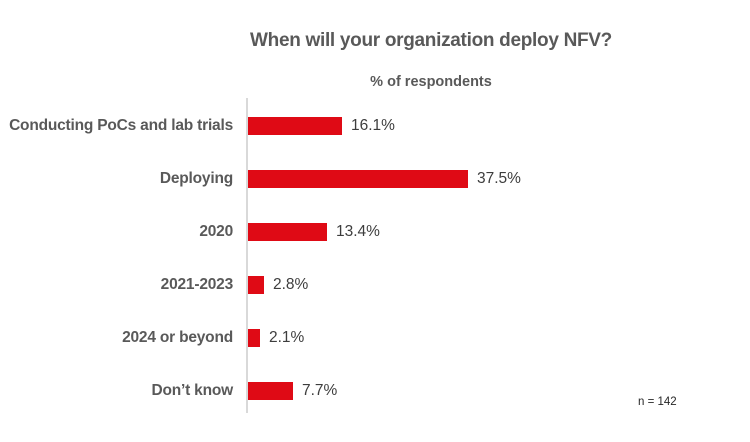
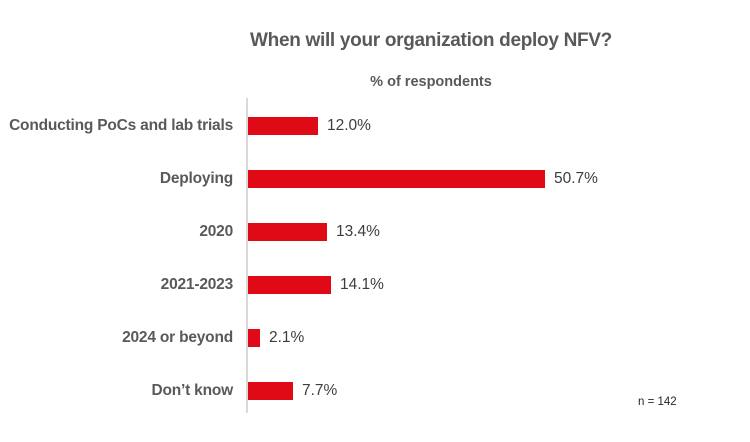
Conducting PoCs and lab trials: 16.1% -> 12.0%
Deploying: 37.5% -> 50.7%
2021-2023: 2.8% -> 14.1%
